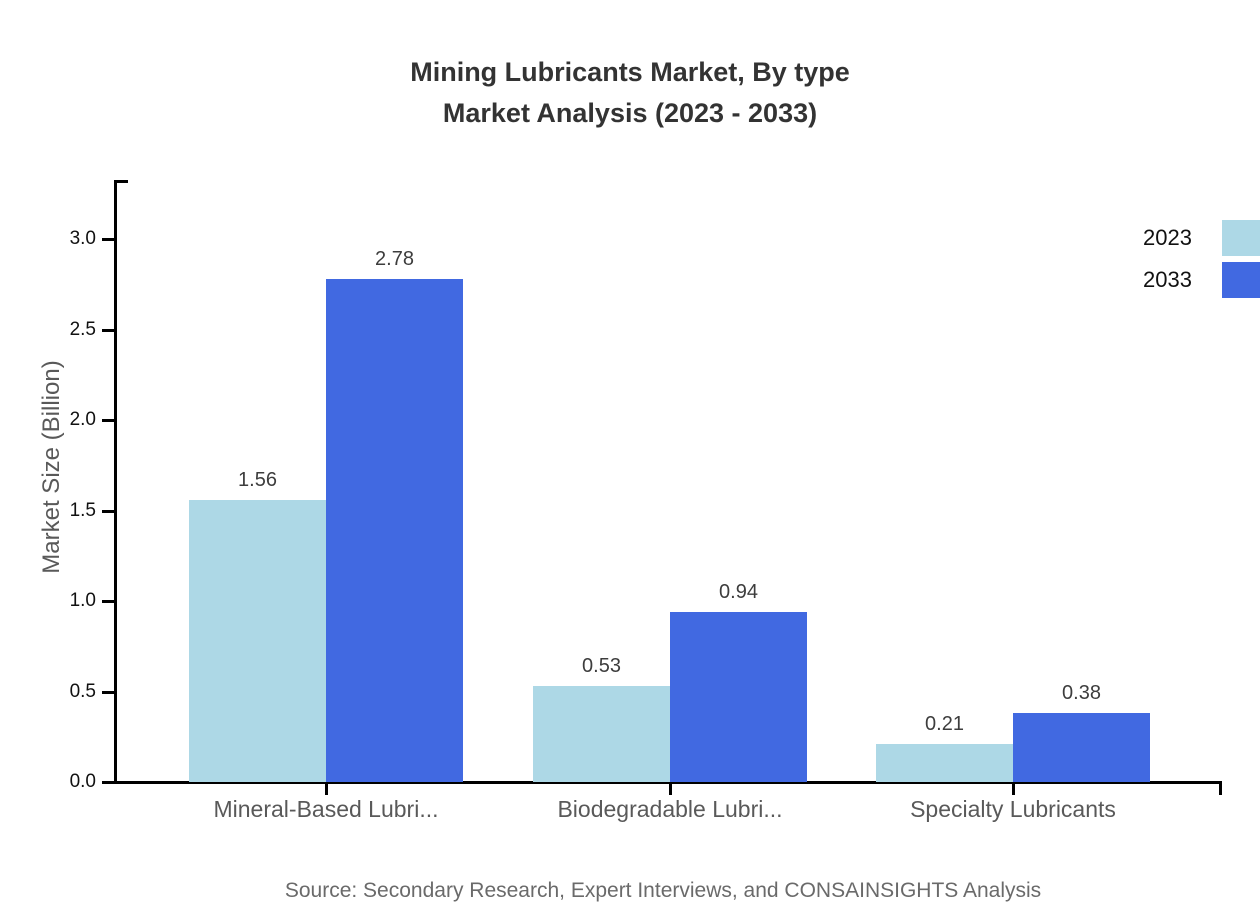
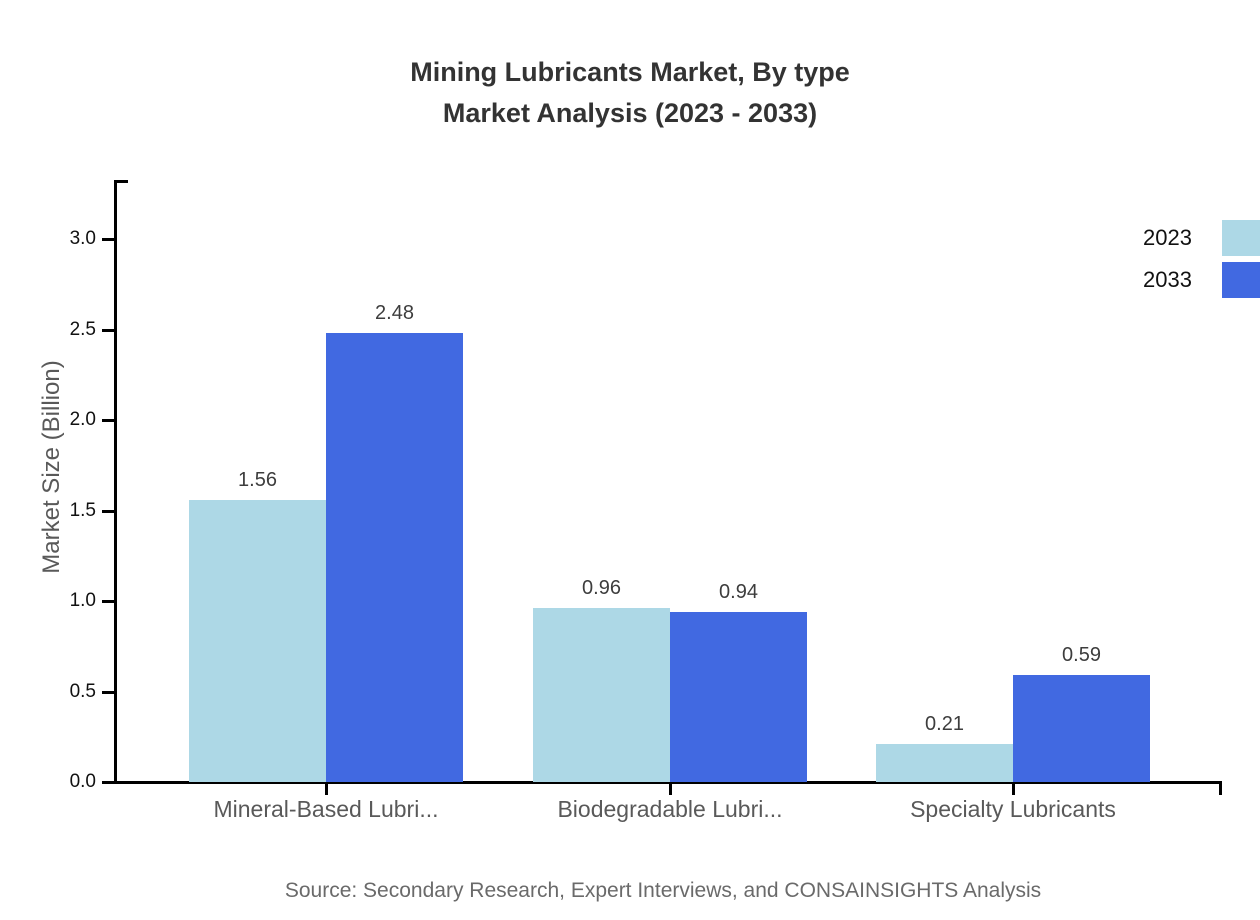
2033/Mineral-Based Lubri...: 2.78 -> 2.48
2023/Biodegradable Lubri...: 0.53 -> 0.96
2033/Specialty Lubricants: 0.38 -> 0.59
